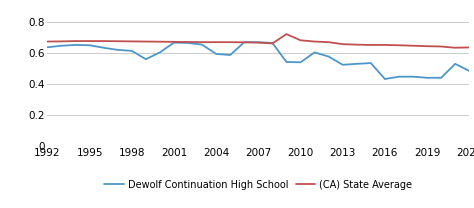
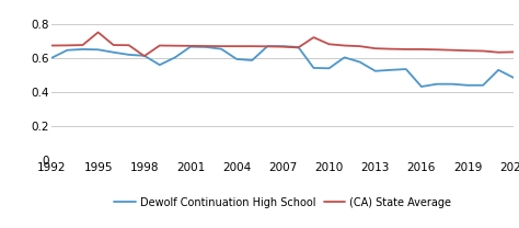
Dewolf Continuation High School/1992: 0.64 -> 0.60
(CA) State Average/1995: 0.68 -> 0.75
(CA) State Average/1998: 0.67 -> 0.61
